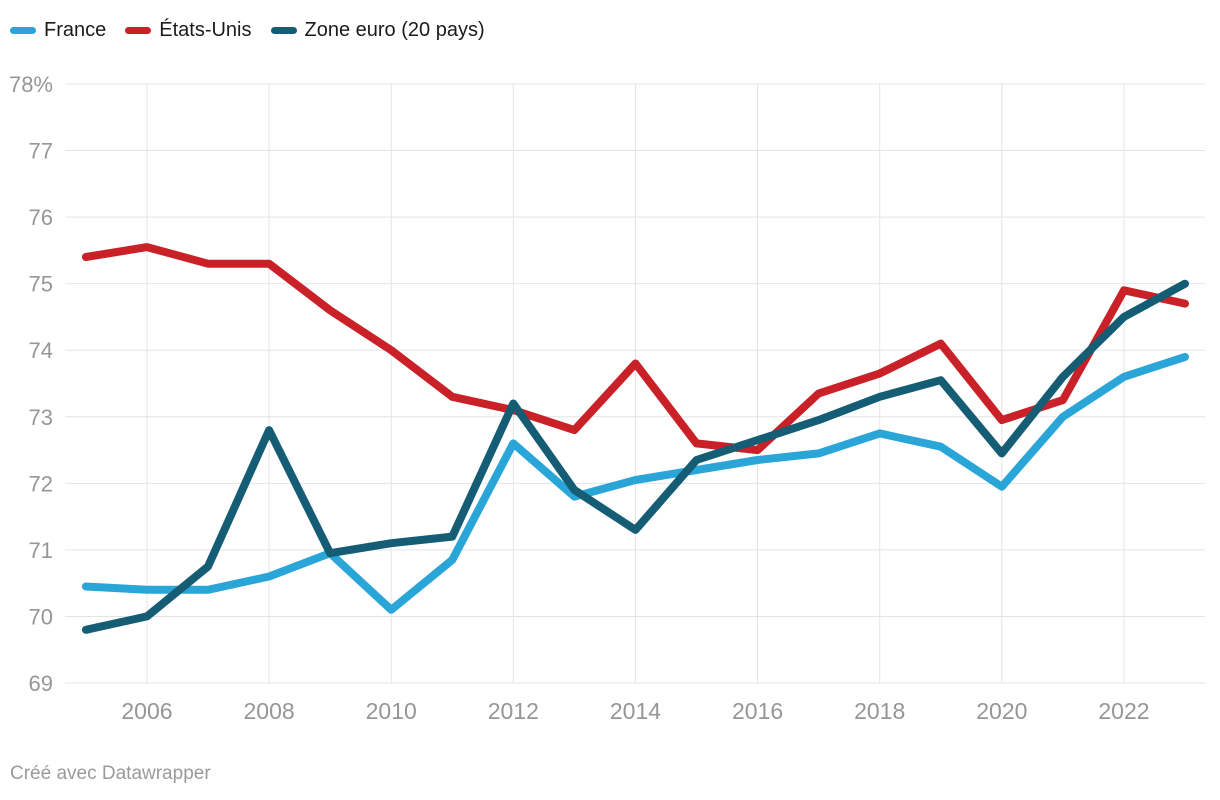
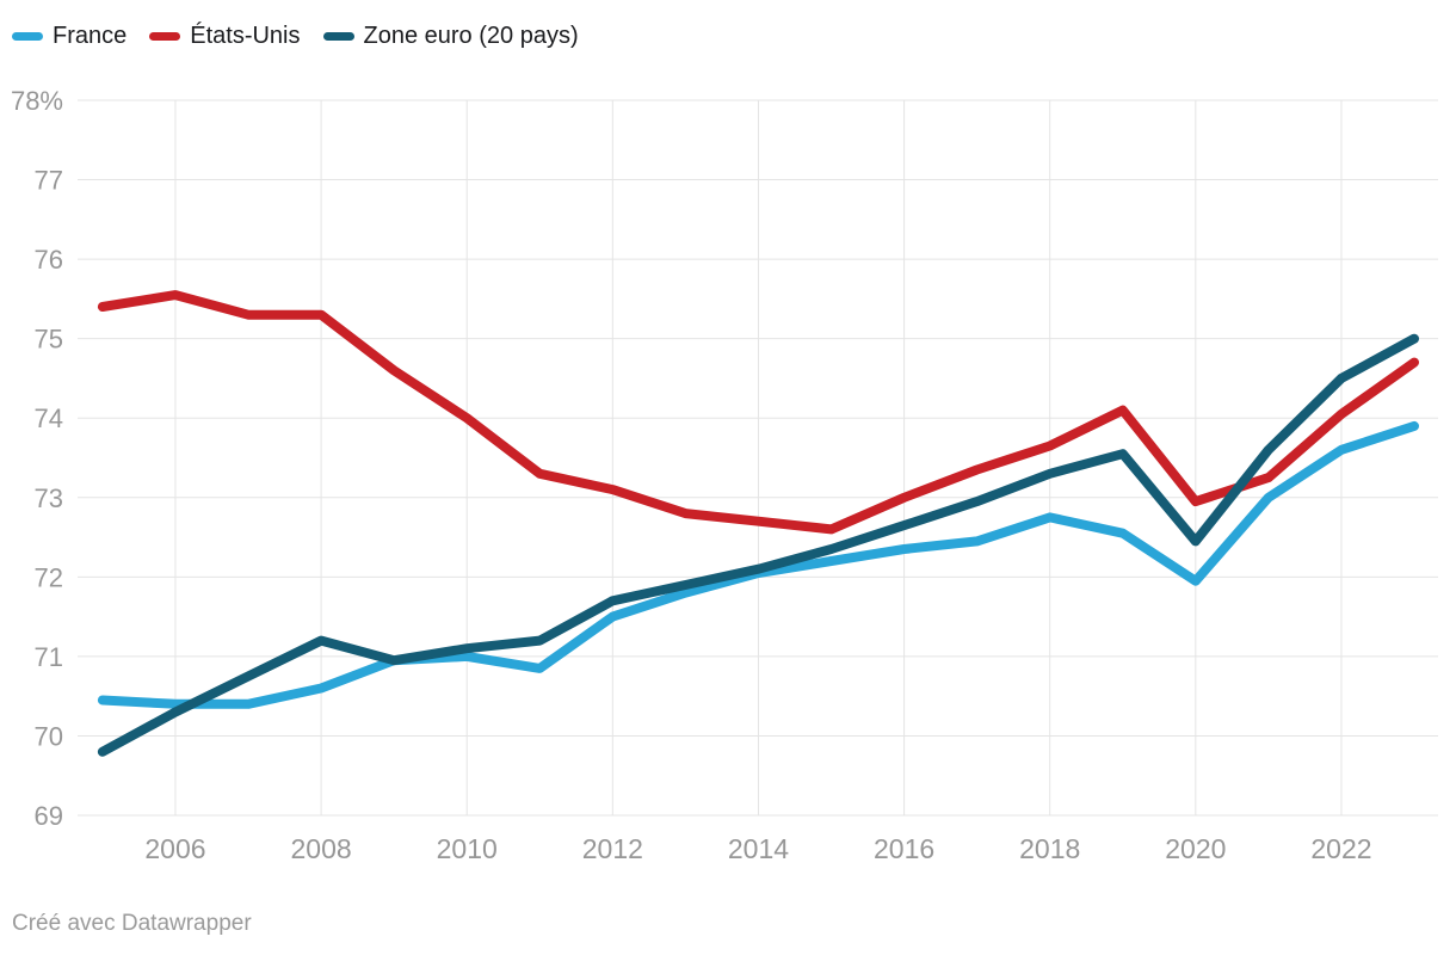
Zone euro (20 pays)/2006: 70.0% -> 70.3%
Zone euro (20 pays)/2008: 72.8% -> 71.2%
France/2010: 70.1% -> 71.0%
France/2012: 72.6% -> 71.5%
Zone euro (20 pays)/2012: 73.2% -> 71.7%
États-Unis/2014: 73.8% -> 72.7%
Zone euro (20 pays)/2014: 71.3% -> 72.1%
États-Unis/2016: 72.5% -> 73.0%
États-Unis/2022: 74.9% -> 74.0%
